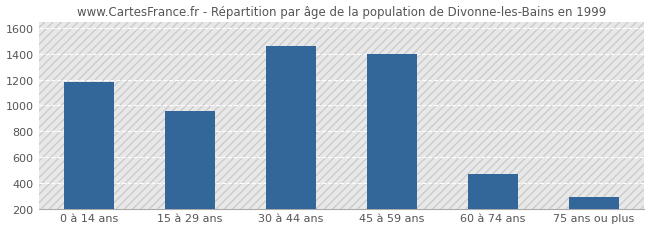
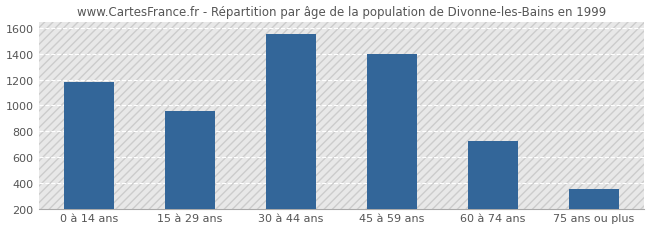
30 à 44 ans: 1460 -> 1550
60 à 74 ans: 470 -> 720
75 ans ou plus: 290 -> 360
